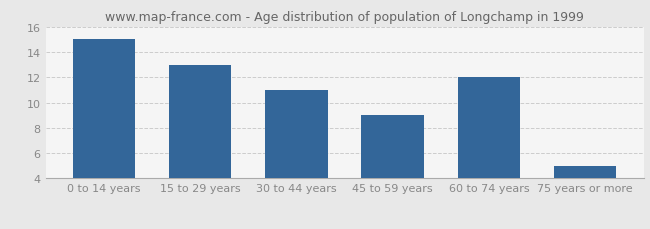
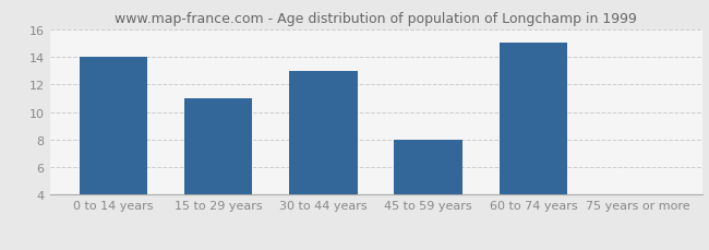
0 to 14 years: 15 -> 14
15 to 29 years: 13 -> 11
30 to 44 years: 11 -> 13
45 to 59 years: 9 -> 8
60 to 74 years: 12 -> 15
75 years or more: 5 -> 4
